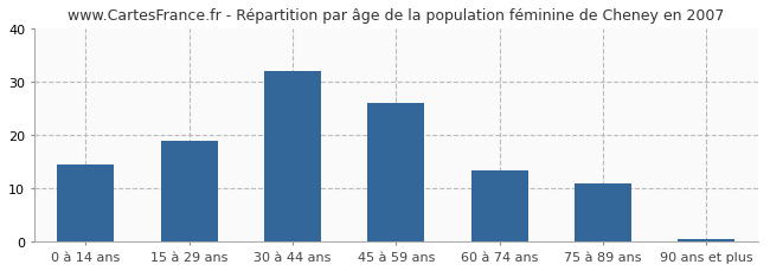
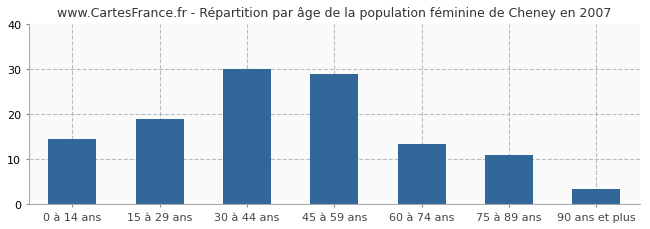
30 à 44 ans: 32.0 -> 30.0
45 à 59 ans: 26.0 -> 29.0
90 ans et plus: 0.5 -> 3.5
